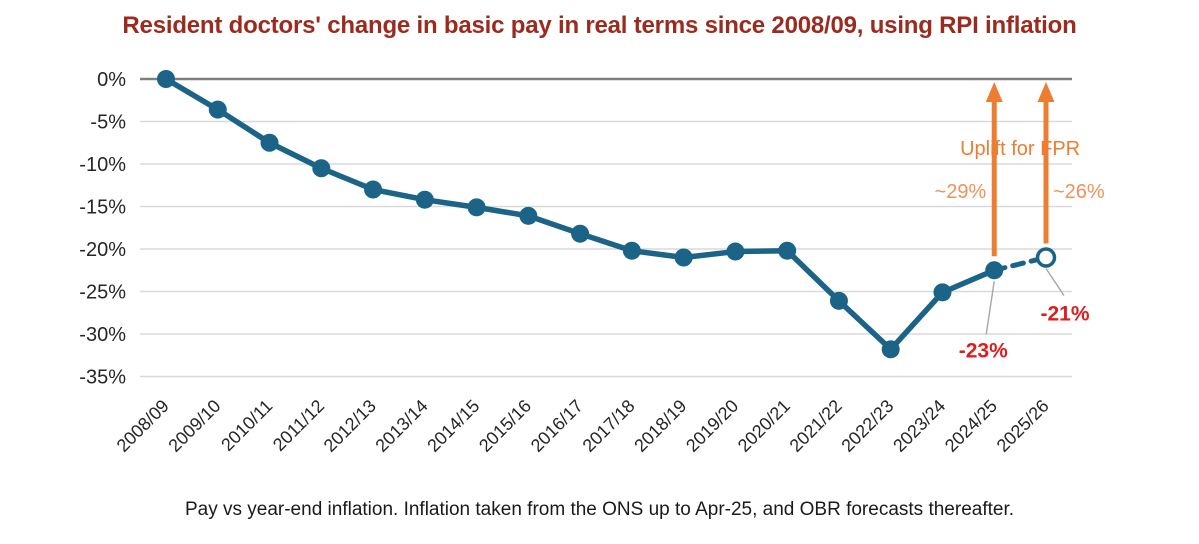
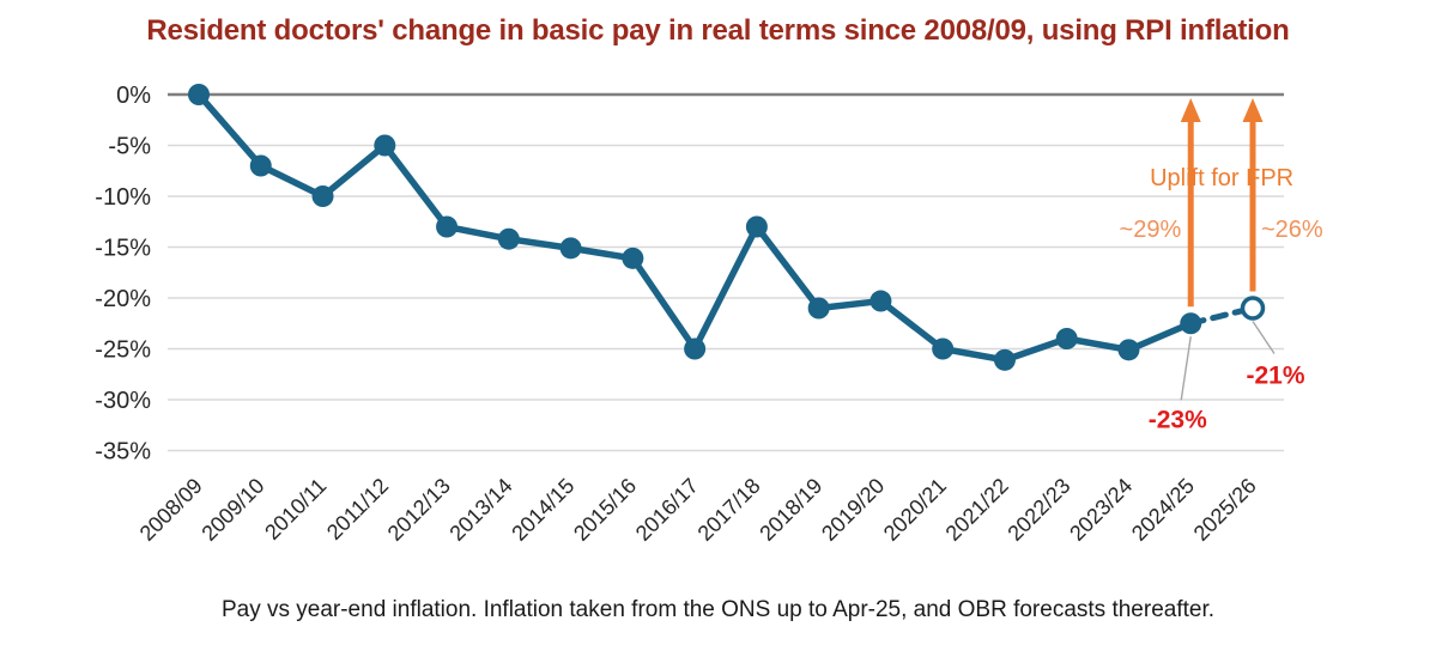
2009/10: -4% -> -7%
2010/11: -8% -> -10%
2011/12: -10% -> -5%
2016/17: -18% -> -25%
2017/18: -20% -> -13%
2020/21: -20% -> -25%
2022/23: -32% -> -24%
